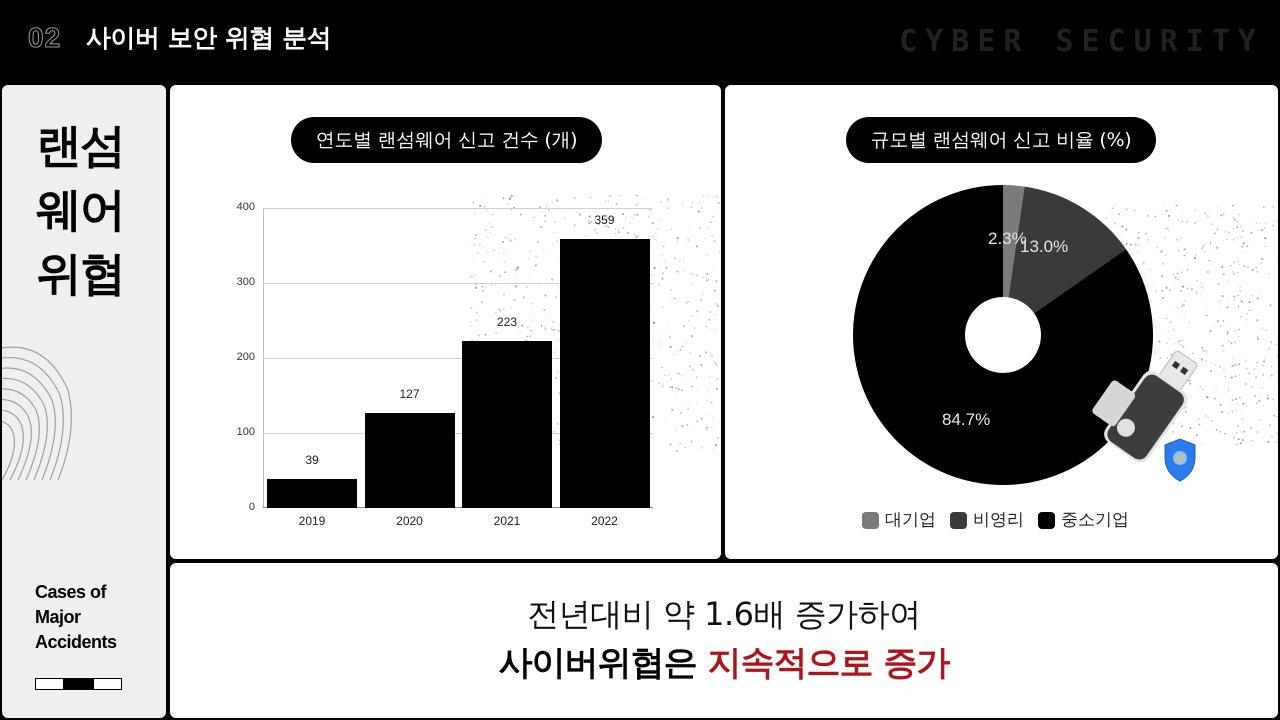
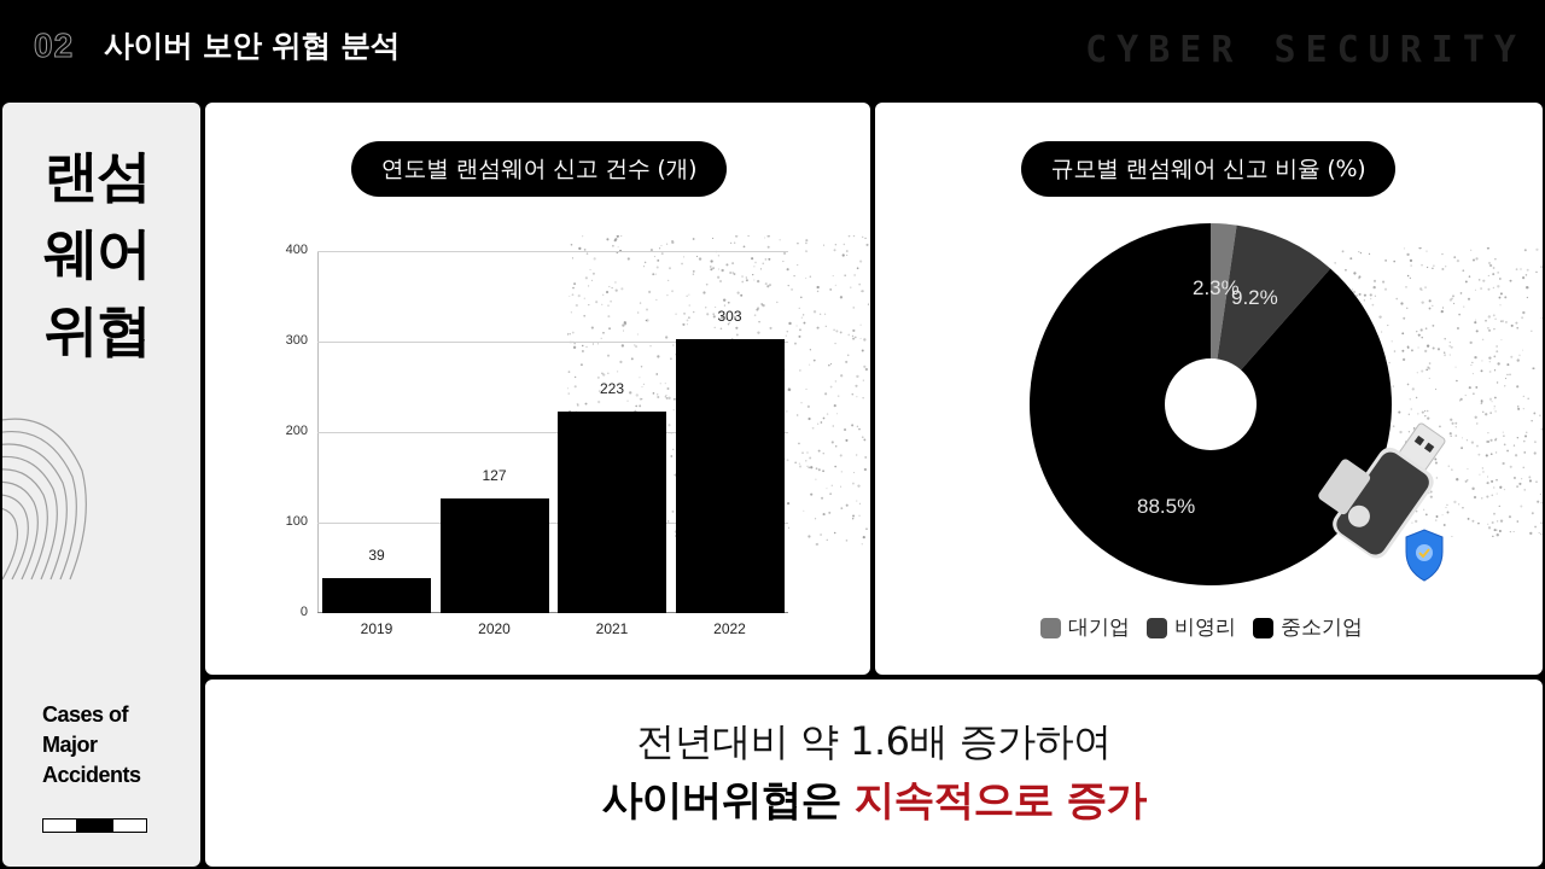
연도별 랜섬웨어 신고 건수 (개)/2022: 359 -> 303
규모별 랜섬웨어 신고 비율 (%)/비영리: 13.0% -> 9.2%
규모별 랜섬웨어 신고 비율 (%)/중소기업: 84.7% -> 88.5%
